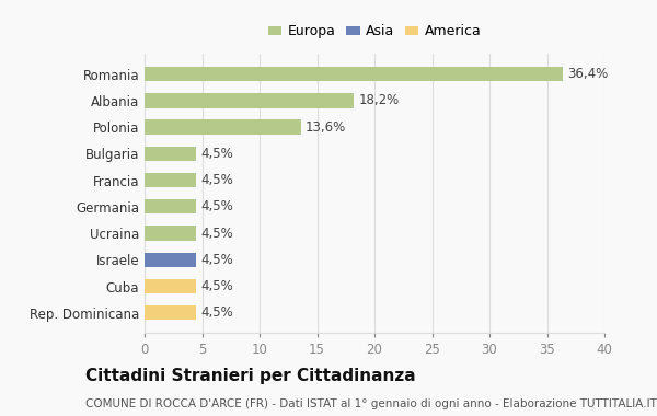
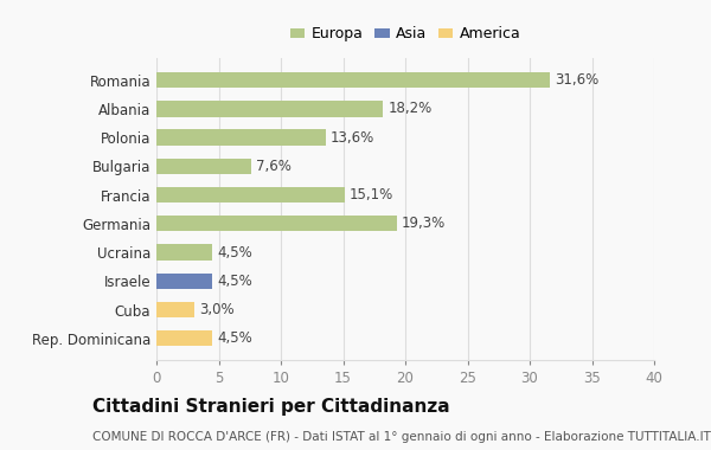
Romania: 36,4% -> 31,6%
Bulgaria: 4,5% -> 7,6%
Francia: 4,5% -> 15,1%
Germania: 4,5% -> 19,3%
Cuba: 4,5% -> 3,0%
